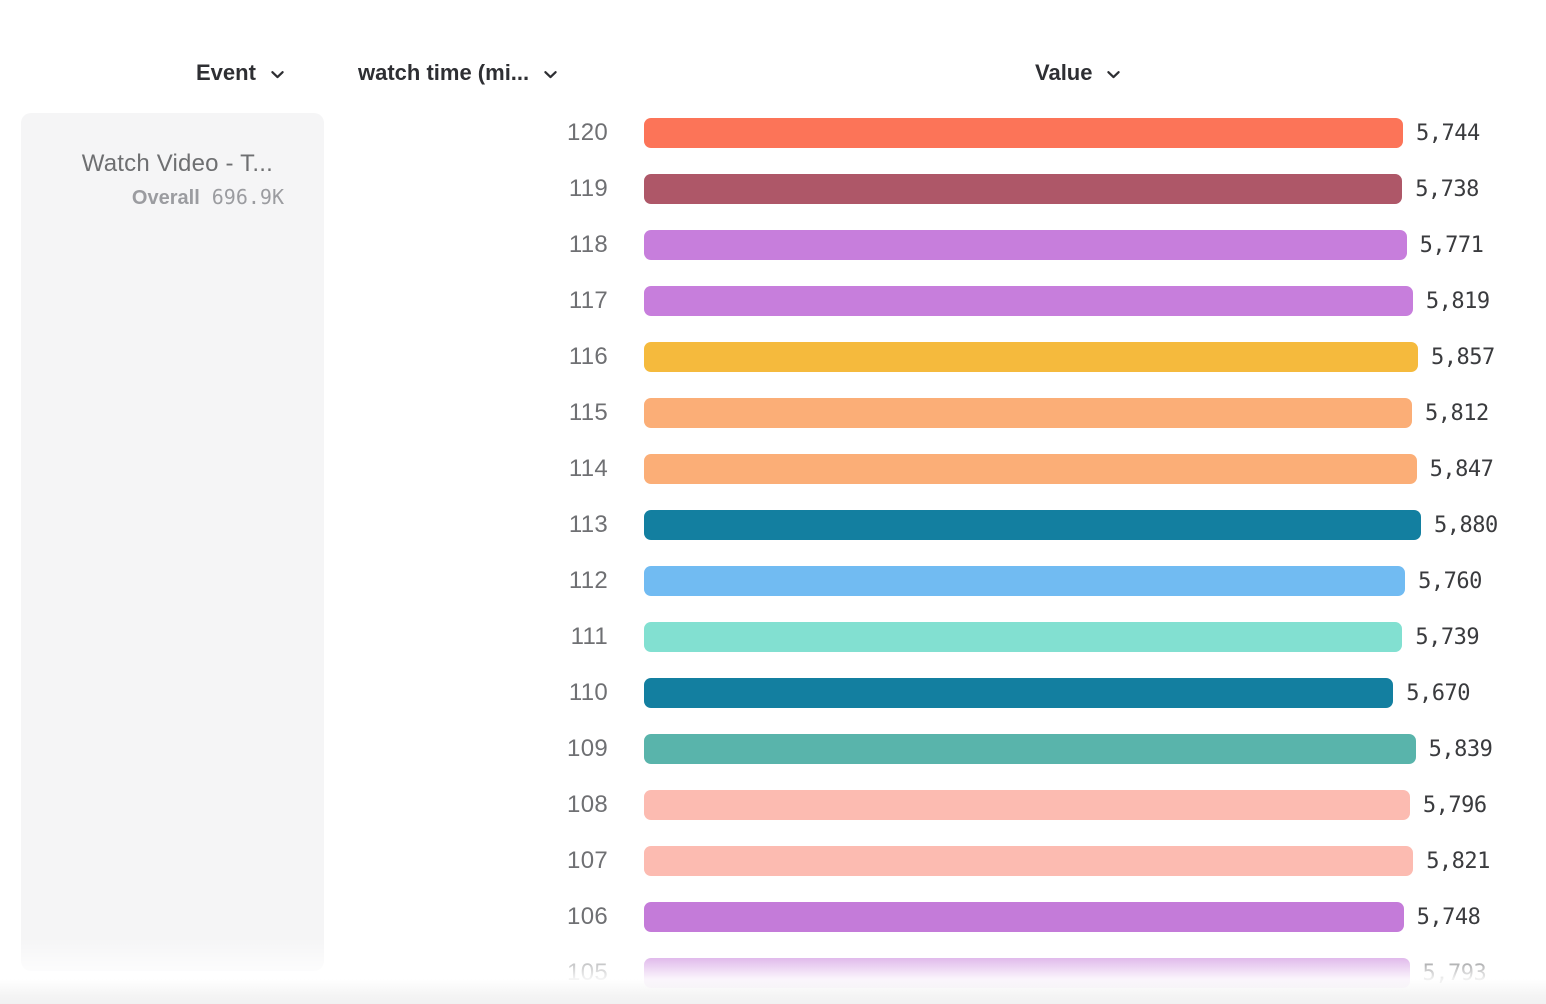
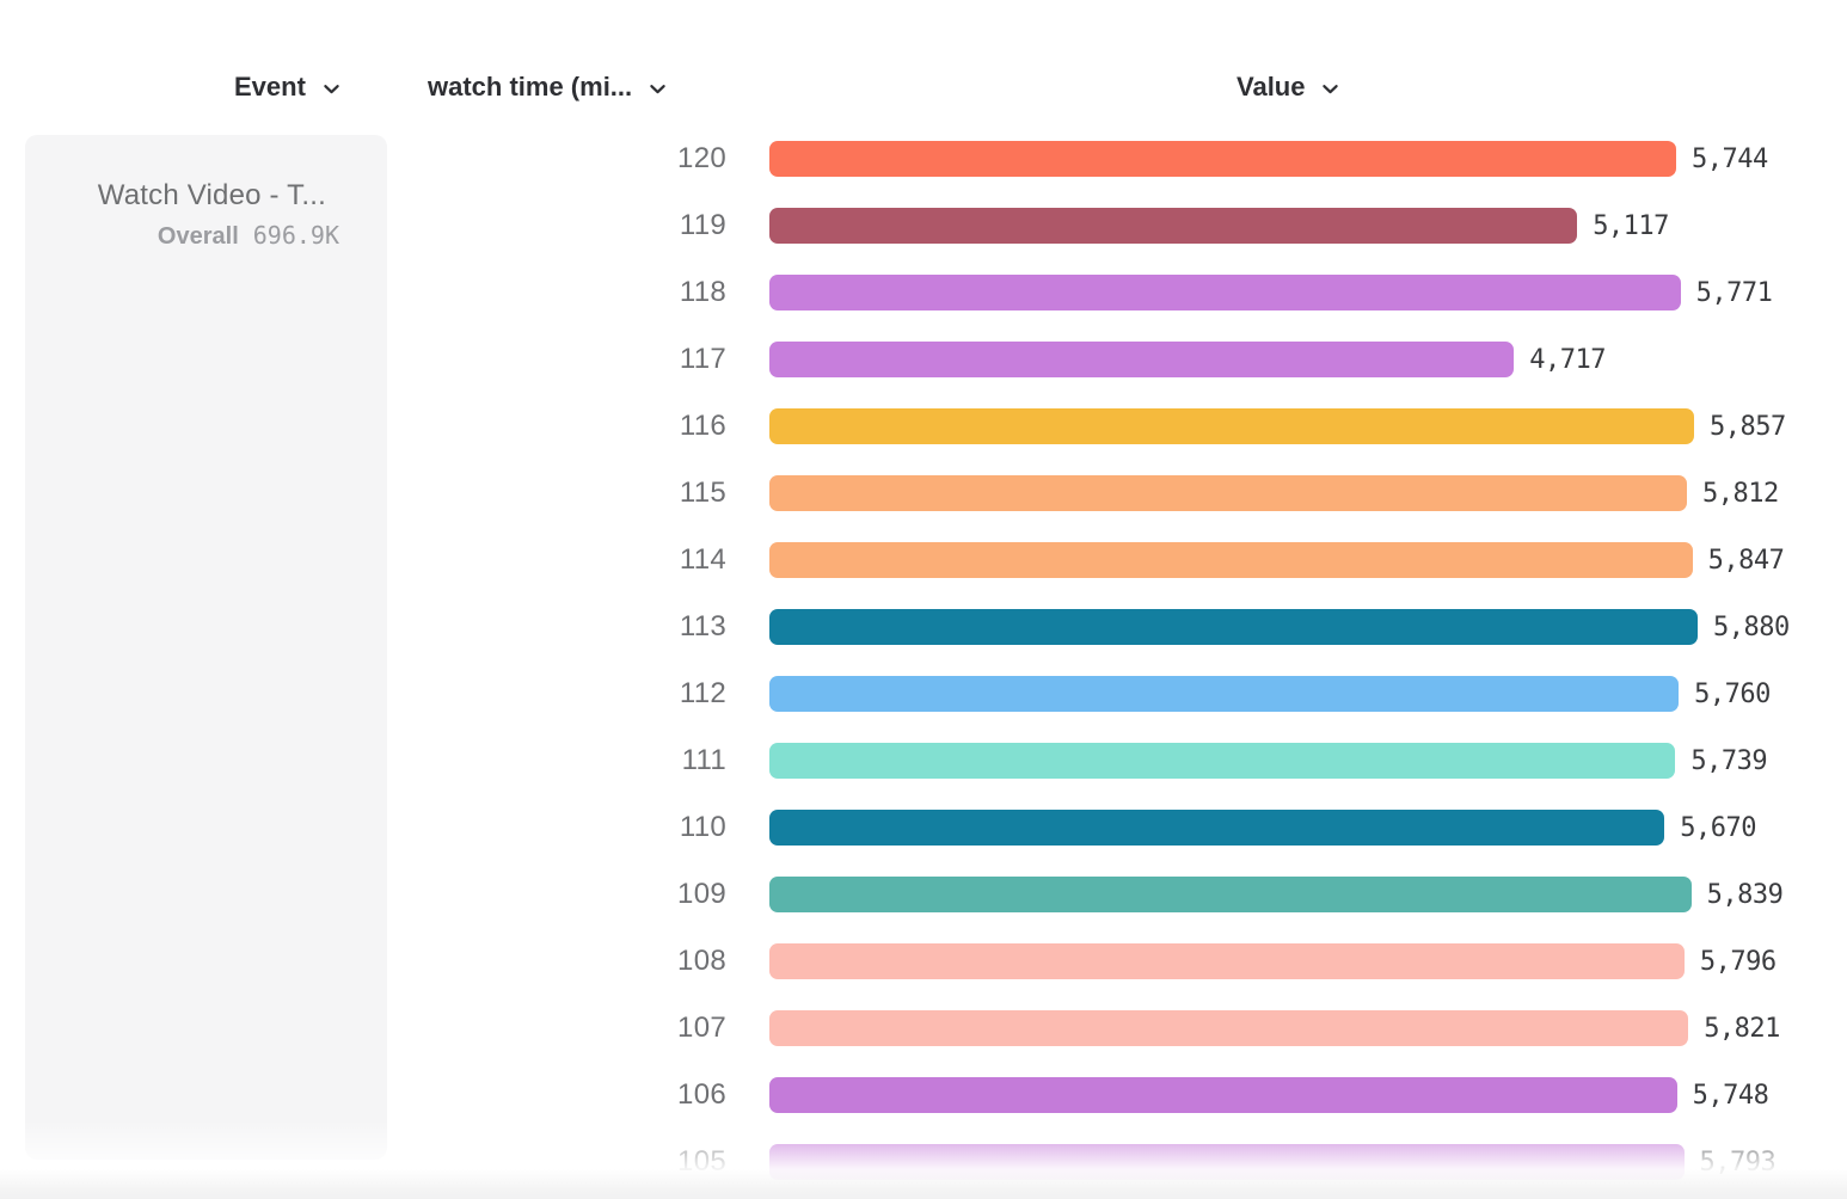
119: 5,738 -> 5,117
117: 5,819 -> 4,717
